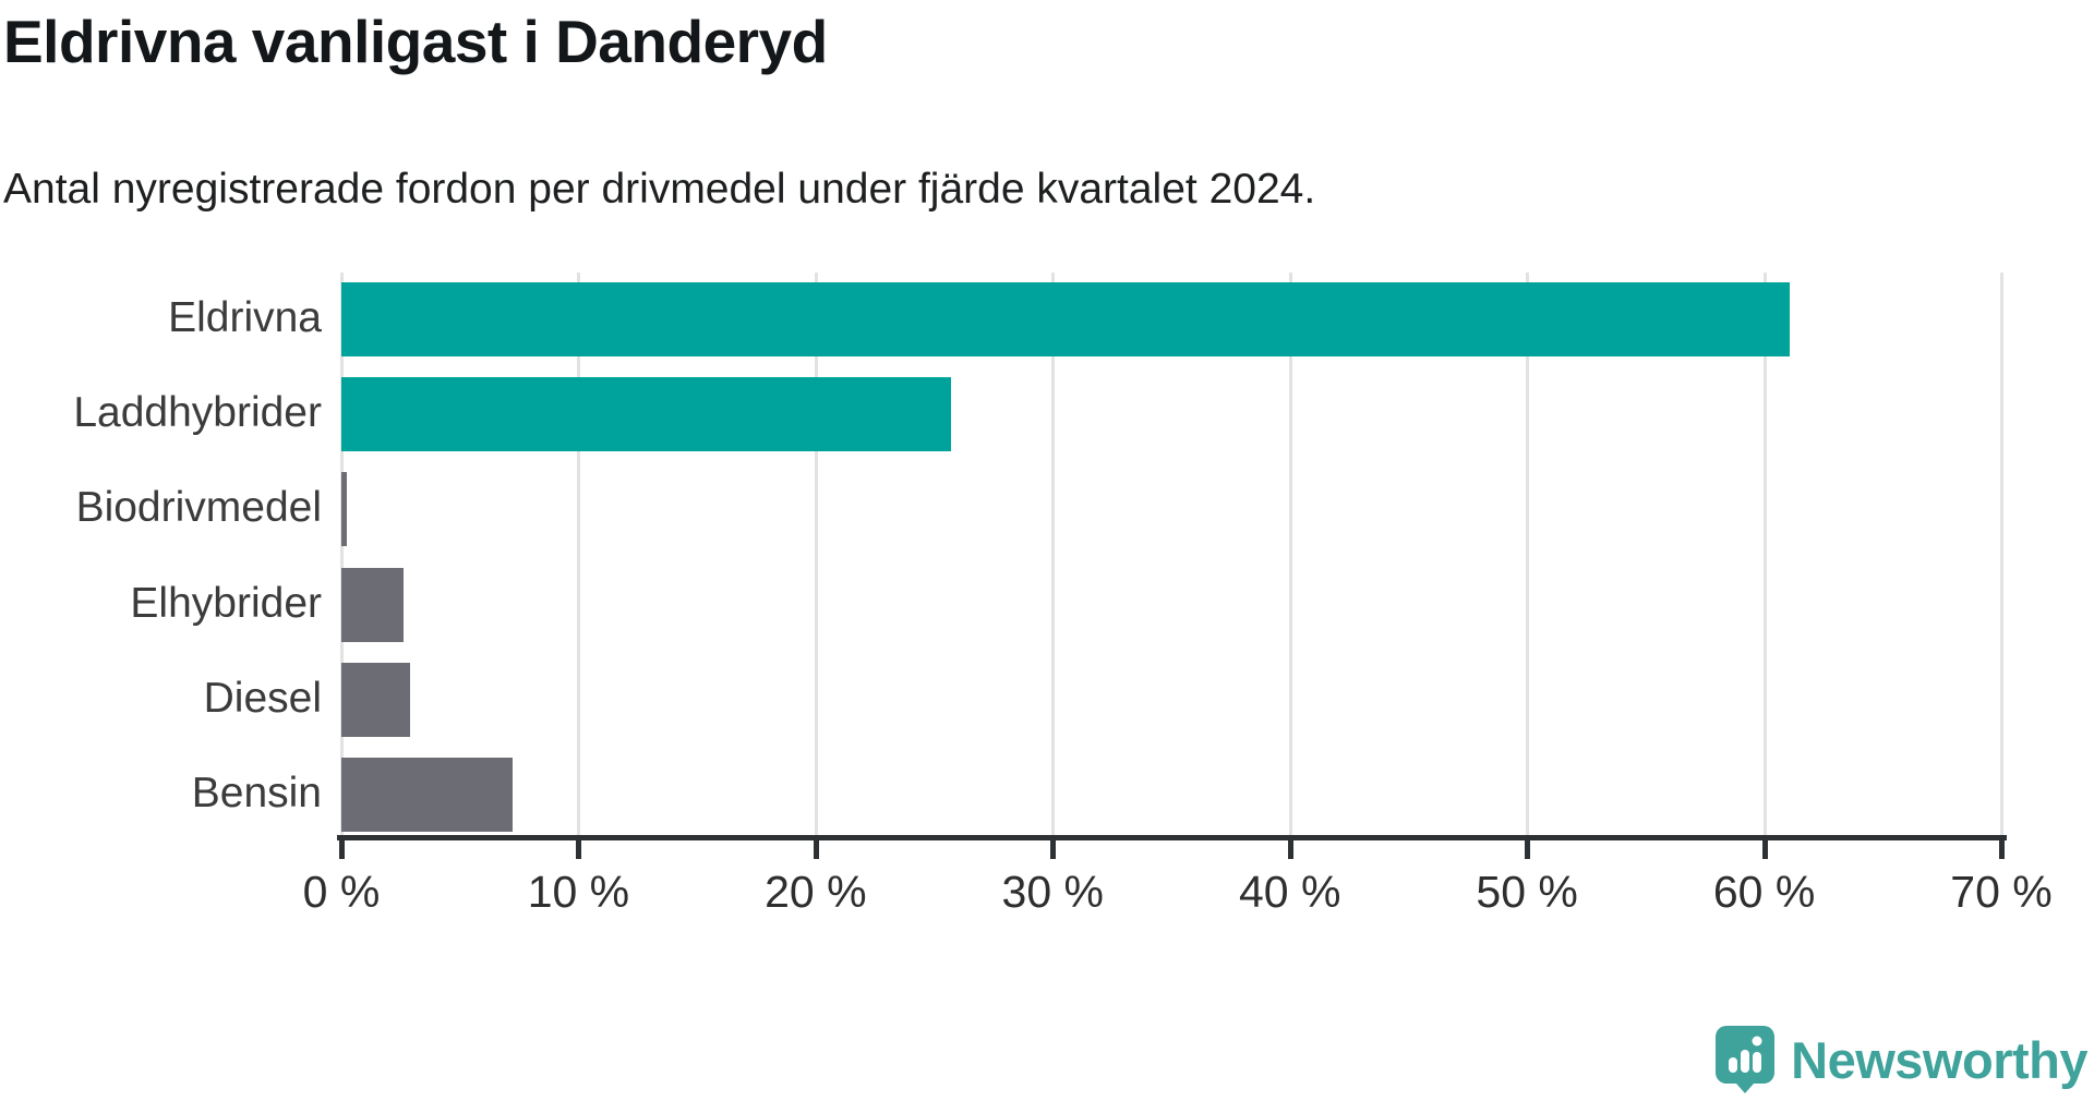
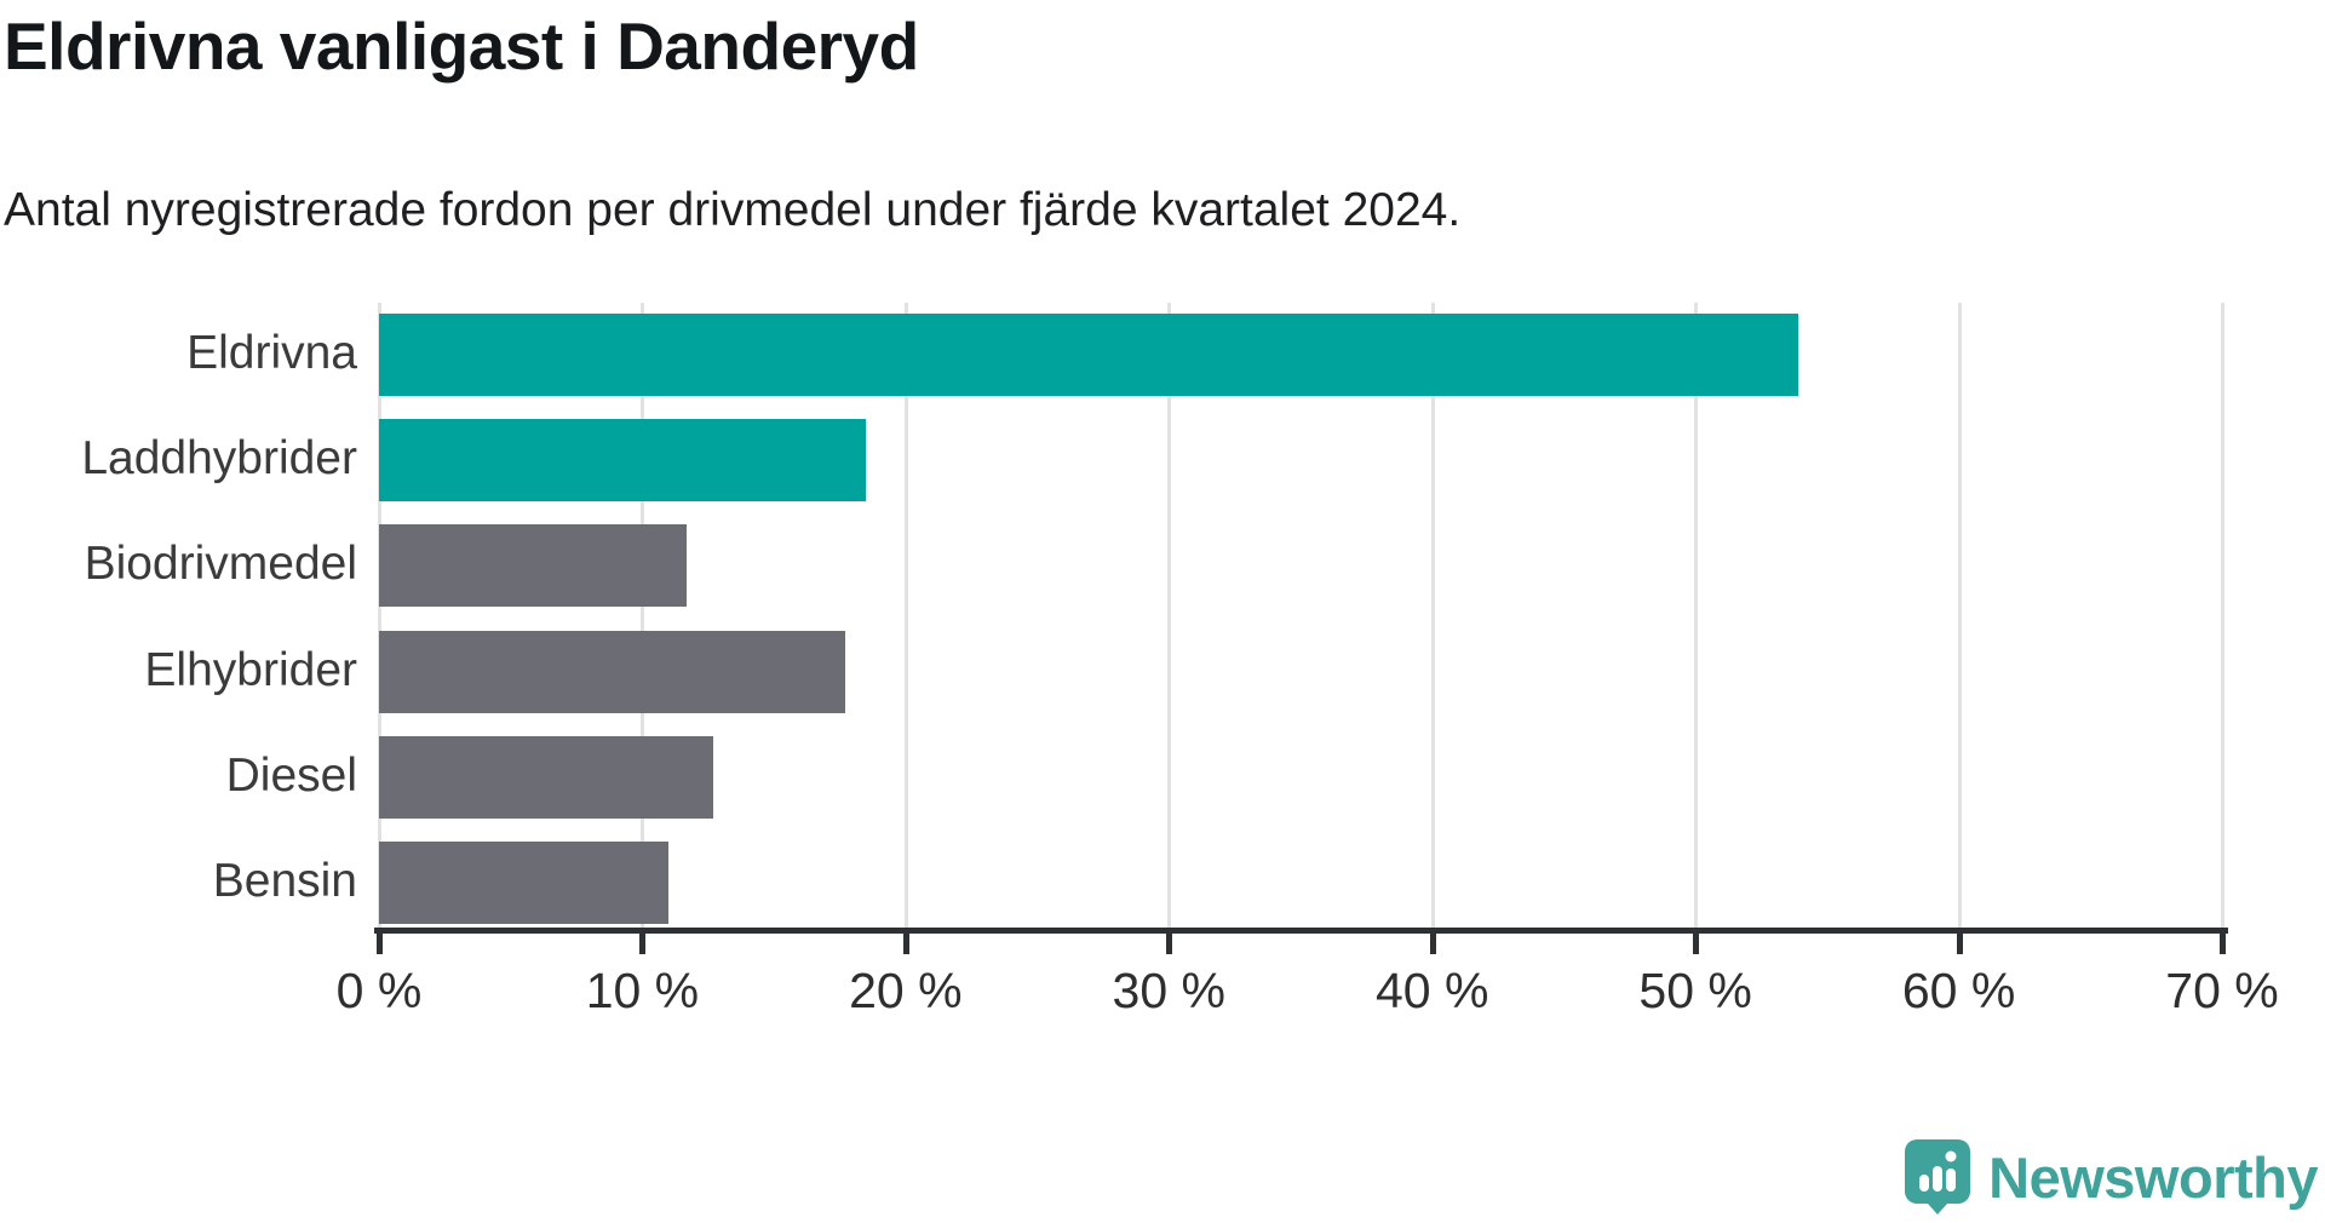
Eldrivna: 61.1% -> 53.9%
Laddhybrider: 25.7% -> 18.5%
Biodrivmedel: 0.2% -> 11.7%
Elhybrider: 2.6% -> 17.7%
Diesel: 2.9% -> 12.7%
Bensin: 7.2% -> 11.0%
